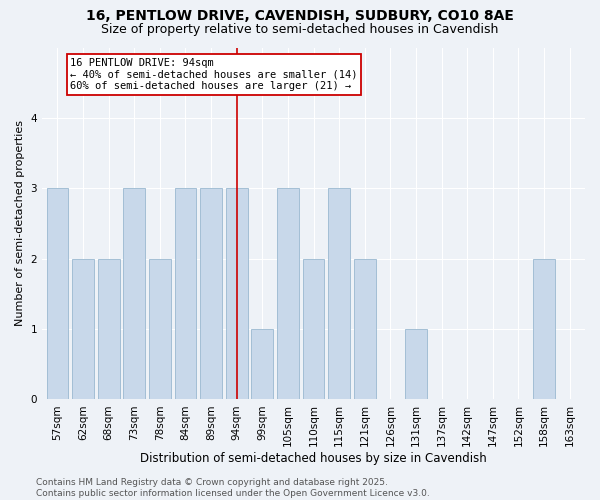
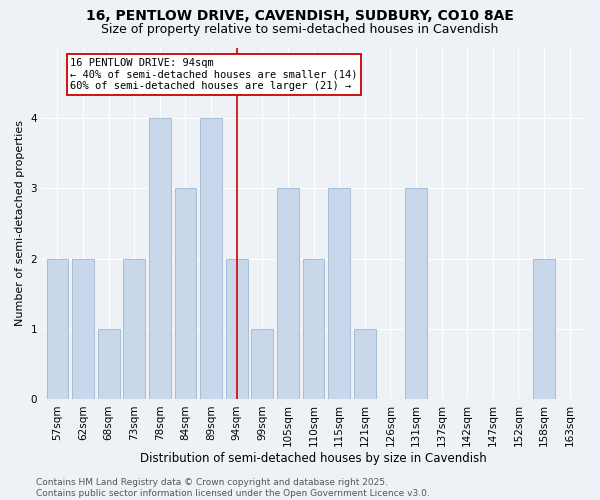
57sqm: 3 -> 2
68sqm: 2 -> 1
73sqm: 3 -> 2
78sqm: 2 -> 4
89sqm: 3 -> 4
94sqm: 3 -> 2
121sqm: 2 -> 1
131sqm: 1 -> 3
